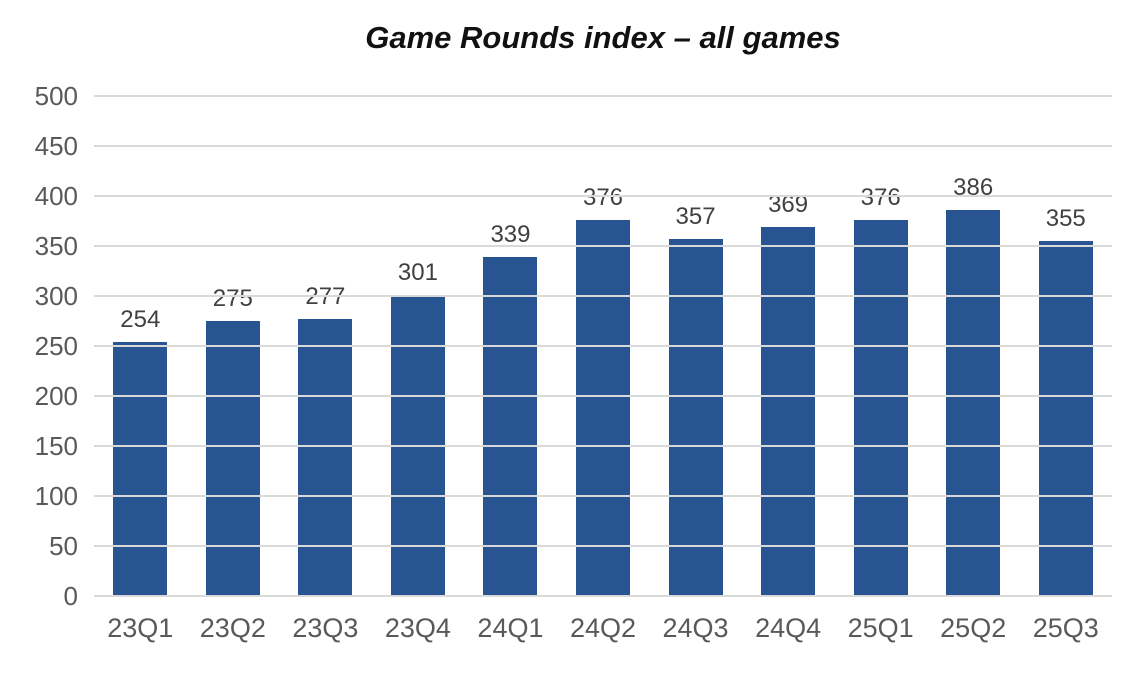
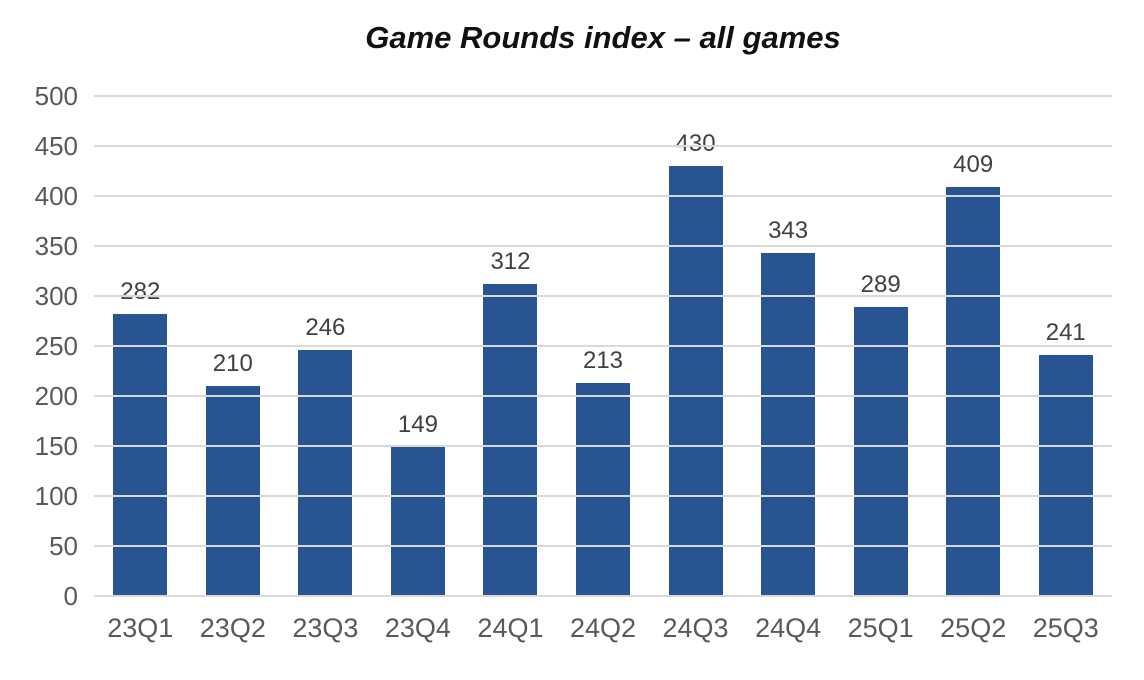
23Q1: 254 -> 282
23Q2: 275 -> 210
23Q3: 277 -> 246
23Q4: 301 -> 149
24Q1: 339 -> 312
24Q2: 376 -> 213
24Q3: 357 -> 430
24Q4: 369 -> 343
25Q1: 376 -> 289
25Q2: 386 -> 409
25Q3: 355 -> 241
